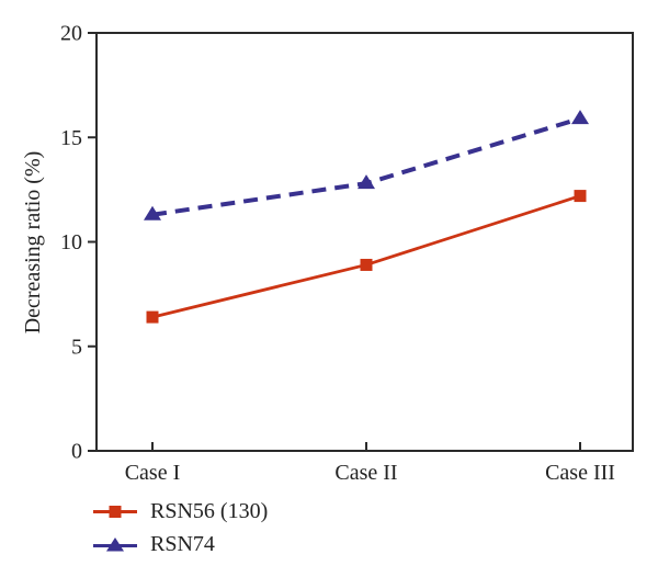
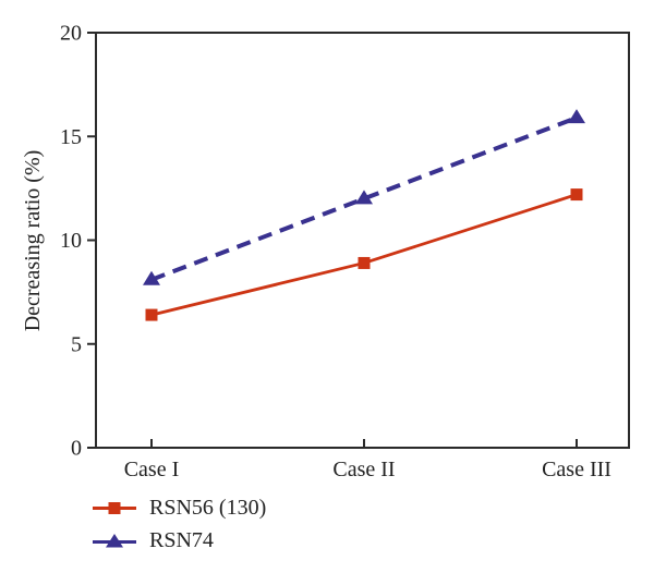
RSN74/Case I: 11.3 -> 8.1
RSN74/Case II: 12.8 -> 12.0
